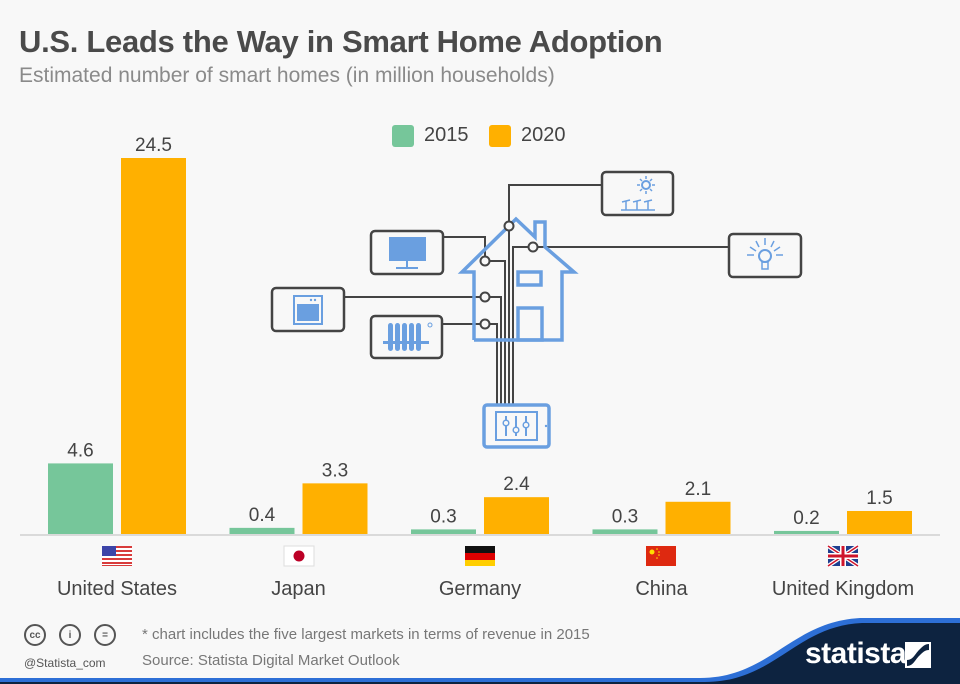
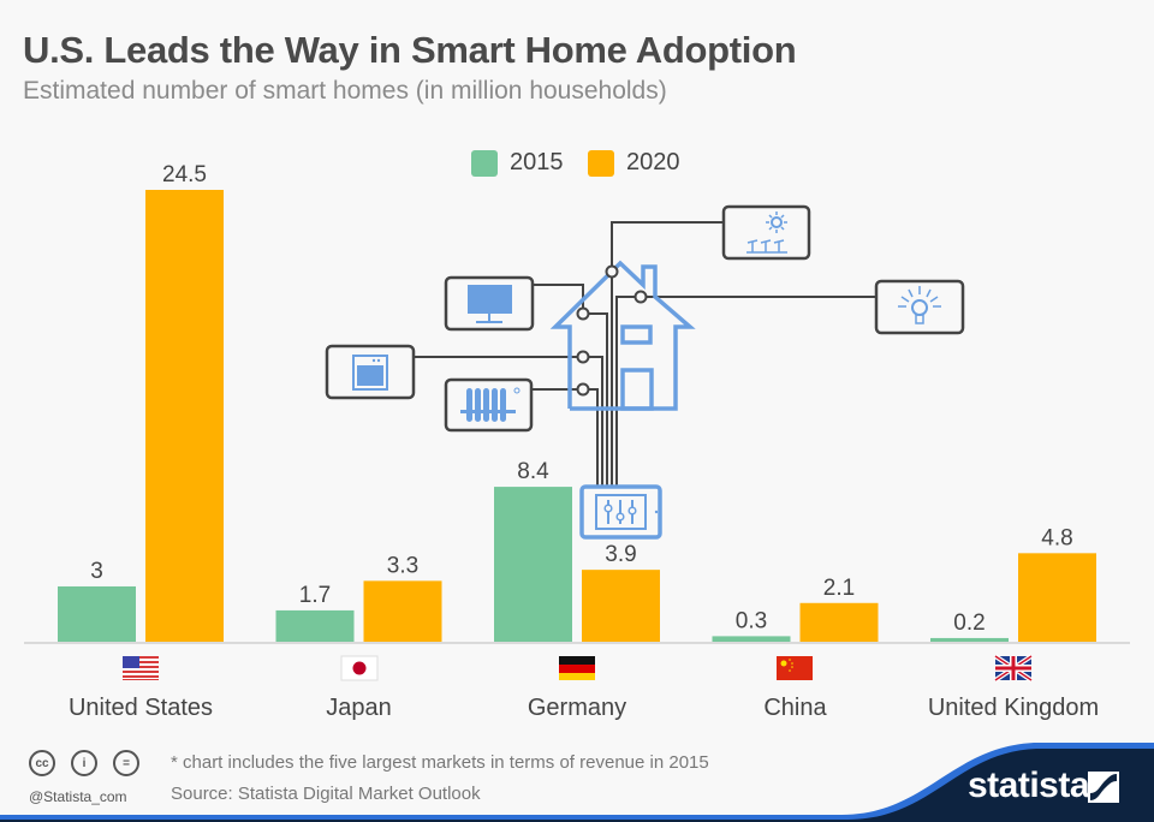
2015/United States: 4.6 -> 3
2015/Japan: 0.4 -> 1.7
2015/Germany: 0.3 -> 8.4
2020/Germany: 2.4 -> 3.9
2020/United Kingdom: 1.5 -> 4.8
